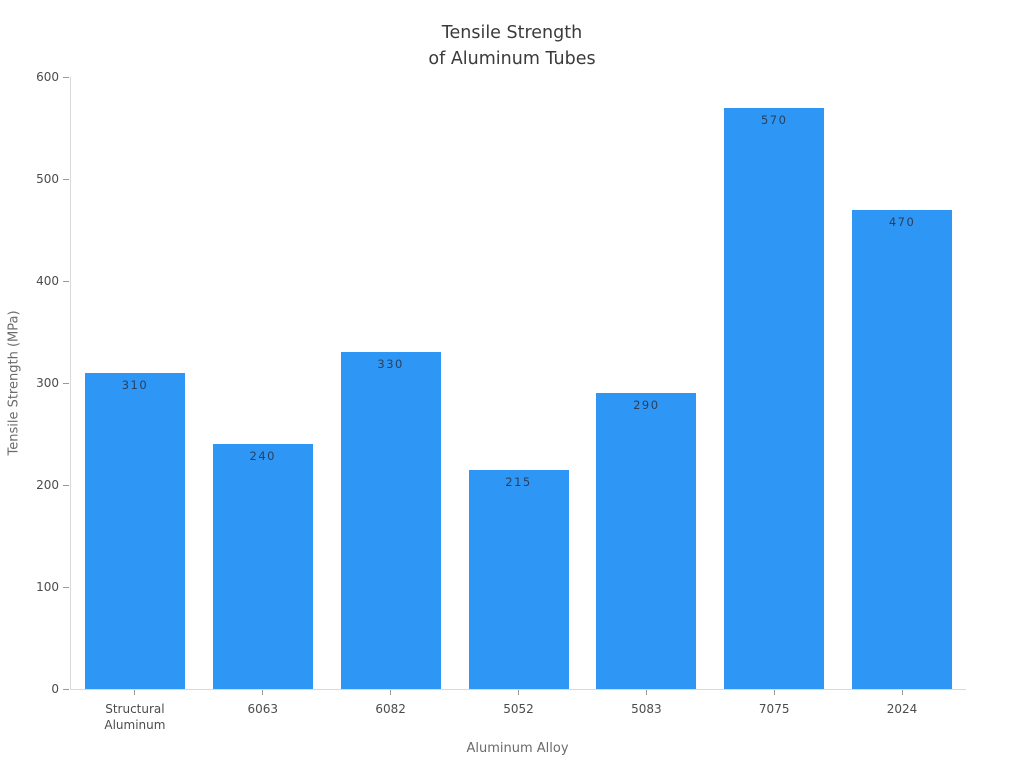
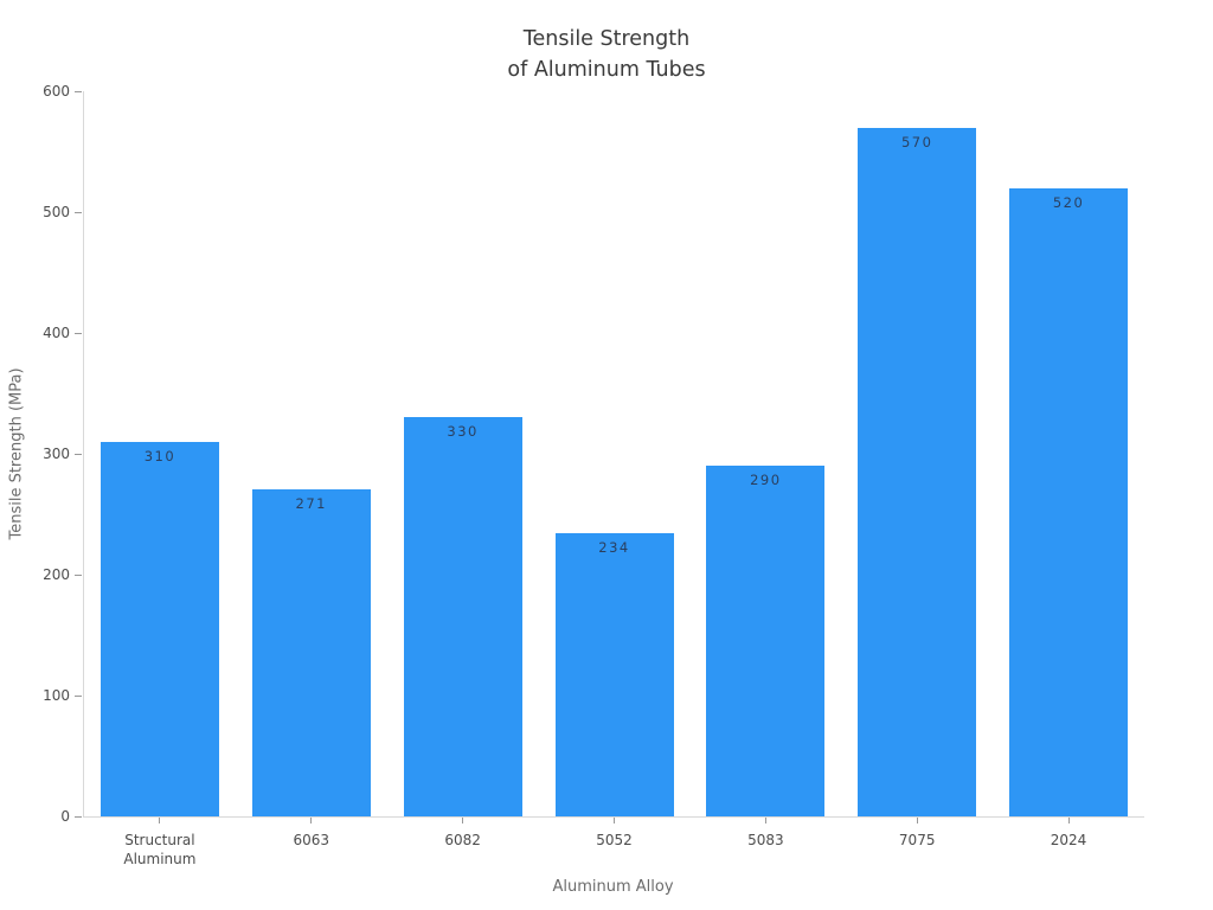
6063: 240 -> 271
5052: 215 -> 234
2024: 470 -> 520
